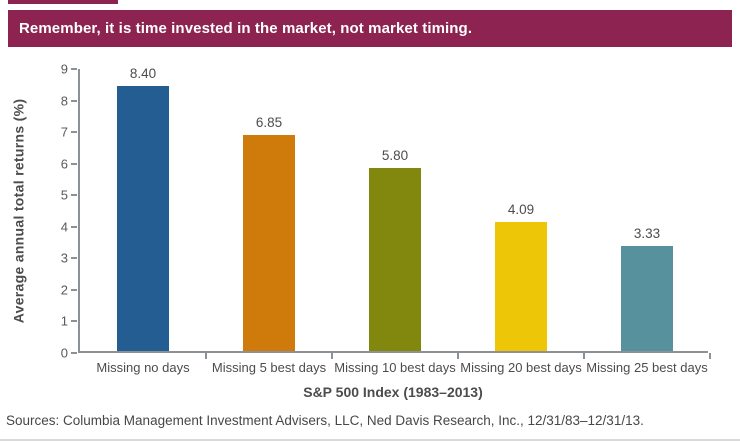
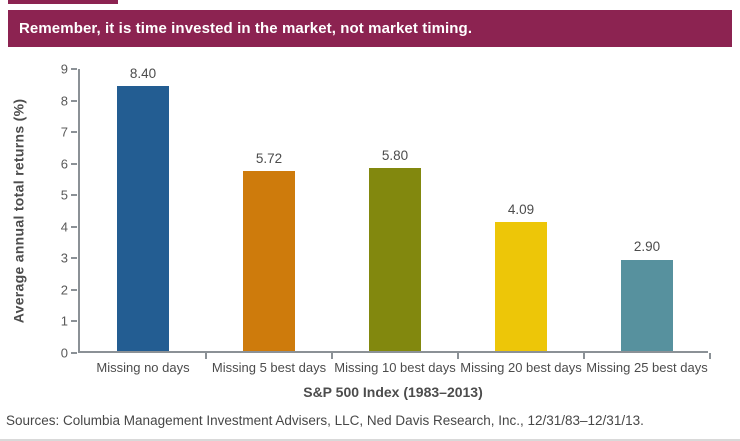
Missing 5 best days: 6.85 -> 5.72
Missing 25 best days: 3.33 -> 2.90
